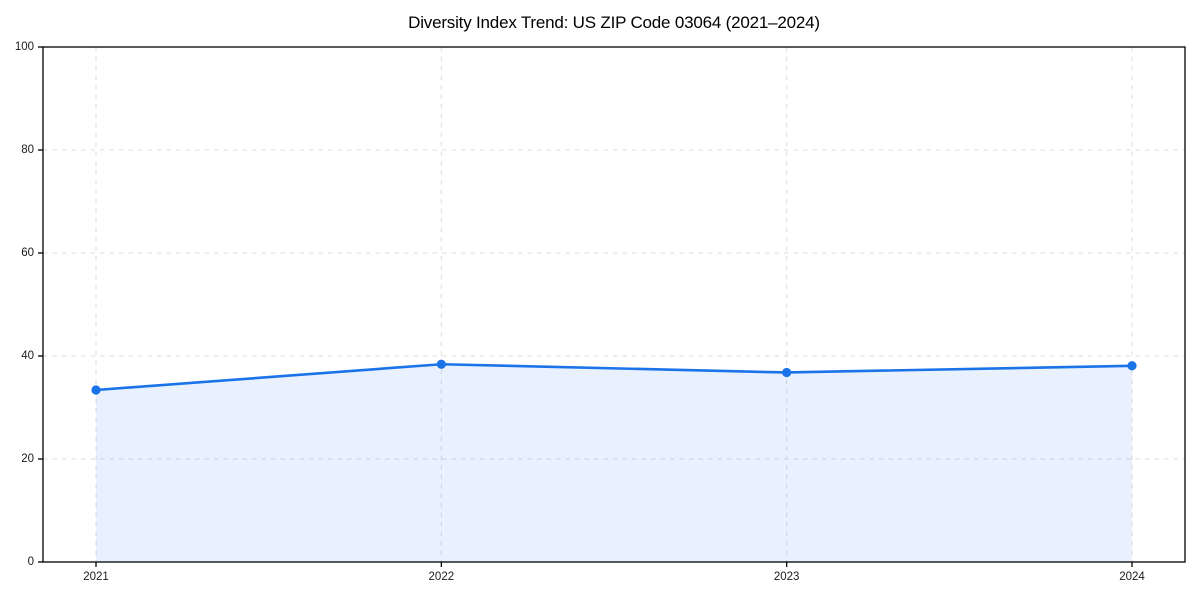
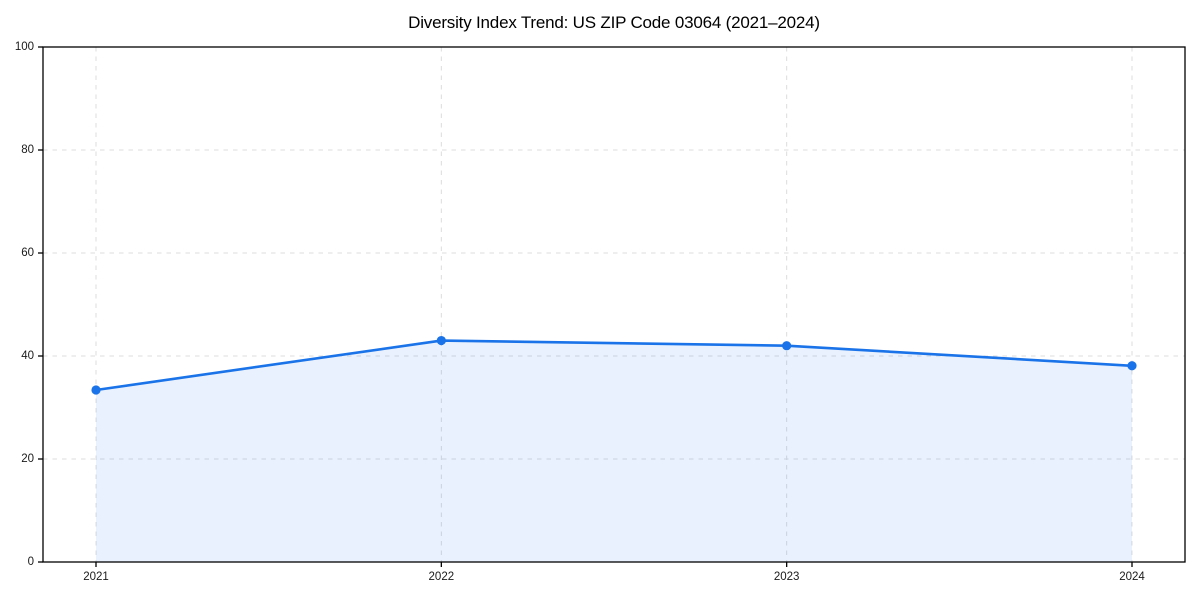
2022: 38 -> 43
2023: 37 -> 42
